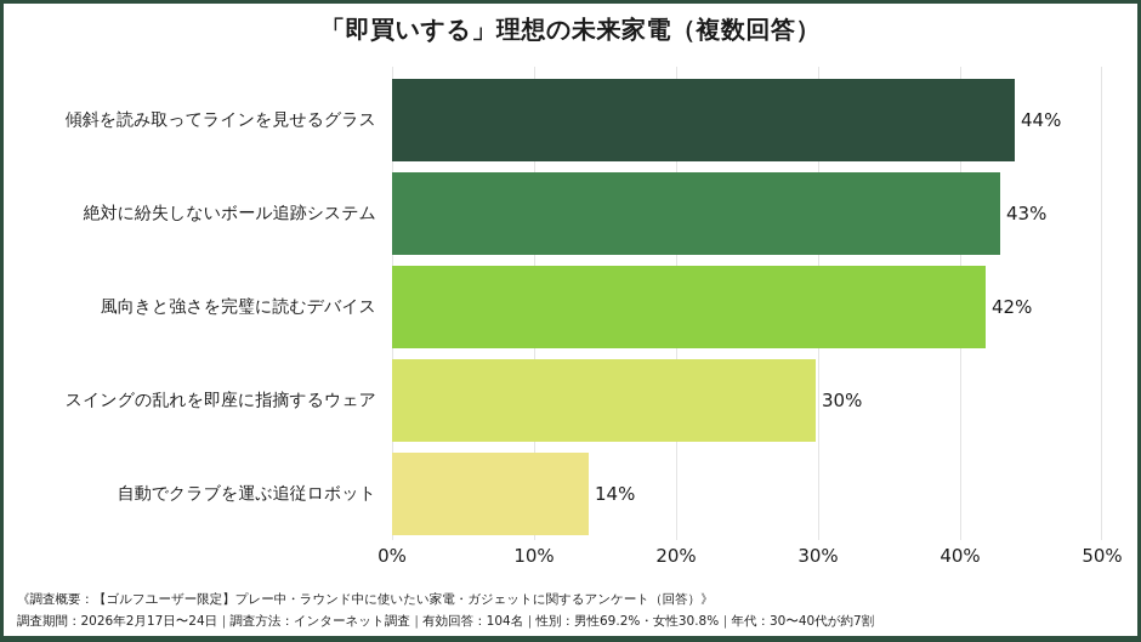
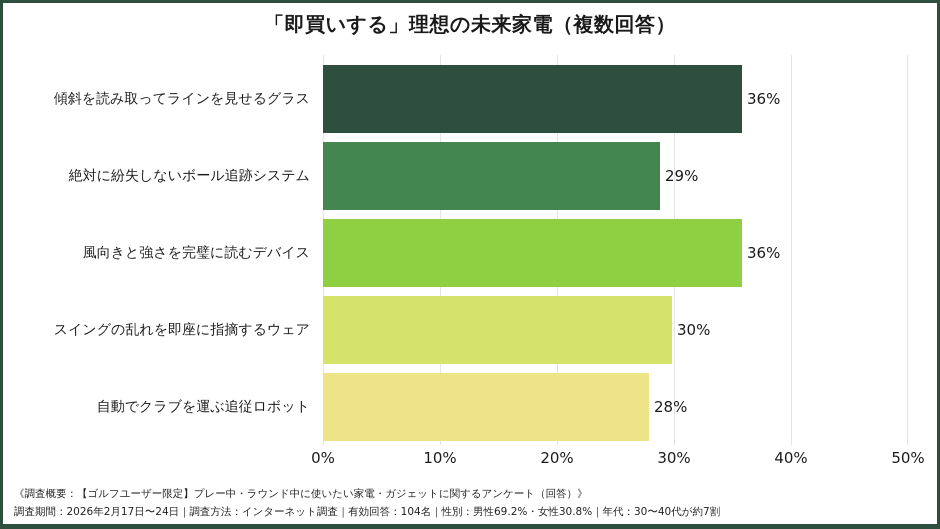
傾斜を読み取ってラインを見せるグラス: 44% -> 36%
絶対に紛失しないボール追跡システム: 43% -> 29%
風向きと強さを完璧に読むデバイス: 42% -> 36%
自動でクラブを運ぶ追従ロボット: 14% -> 28%
